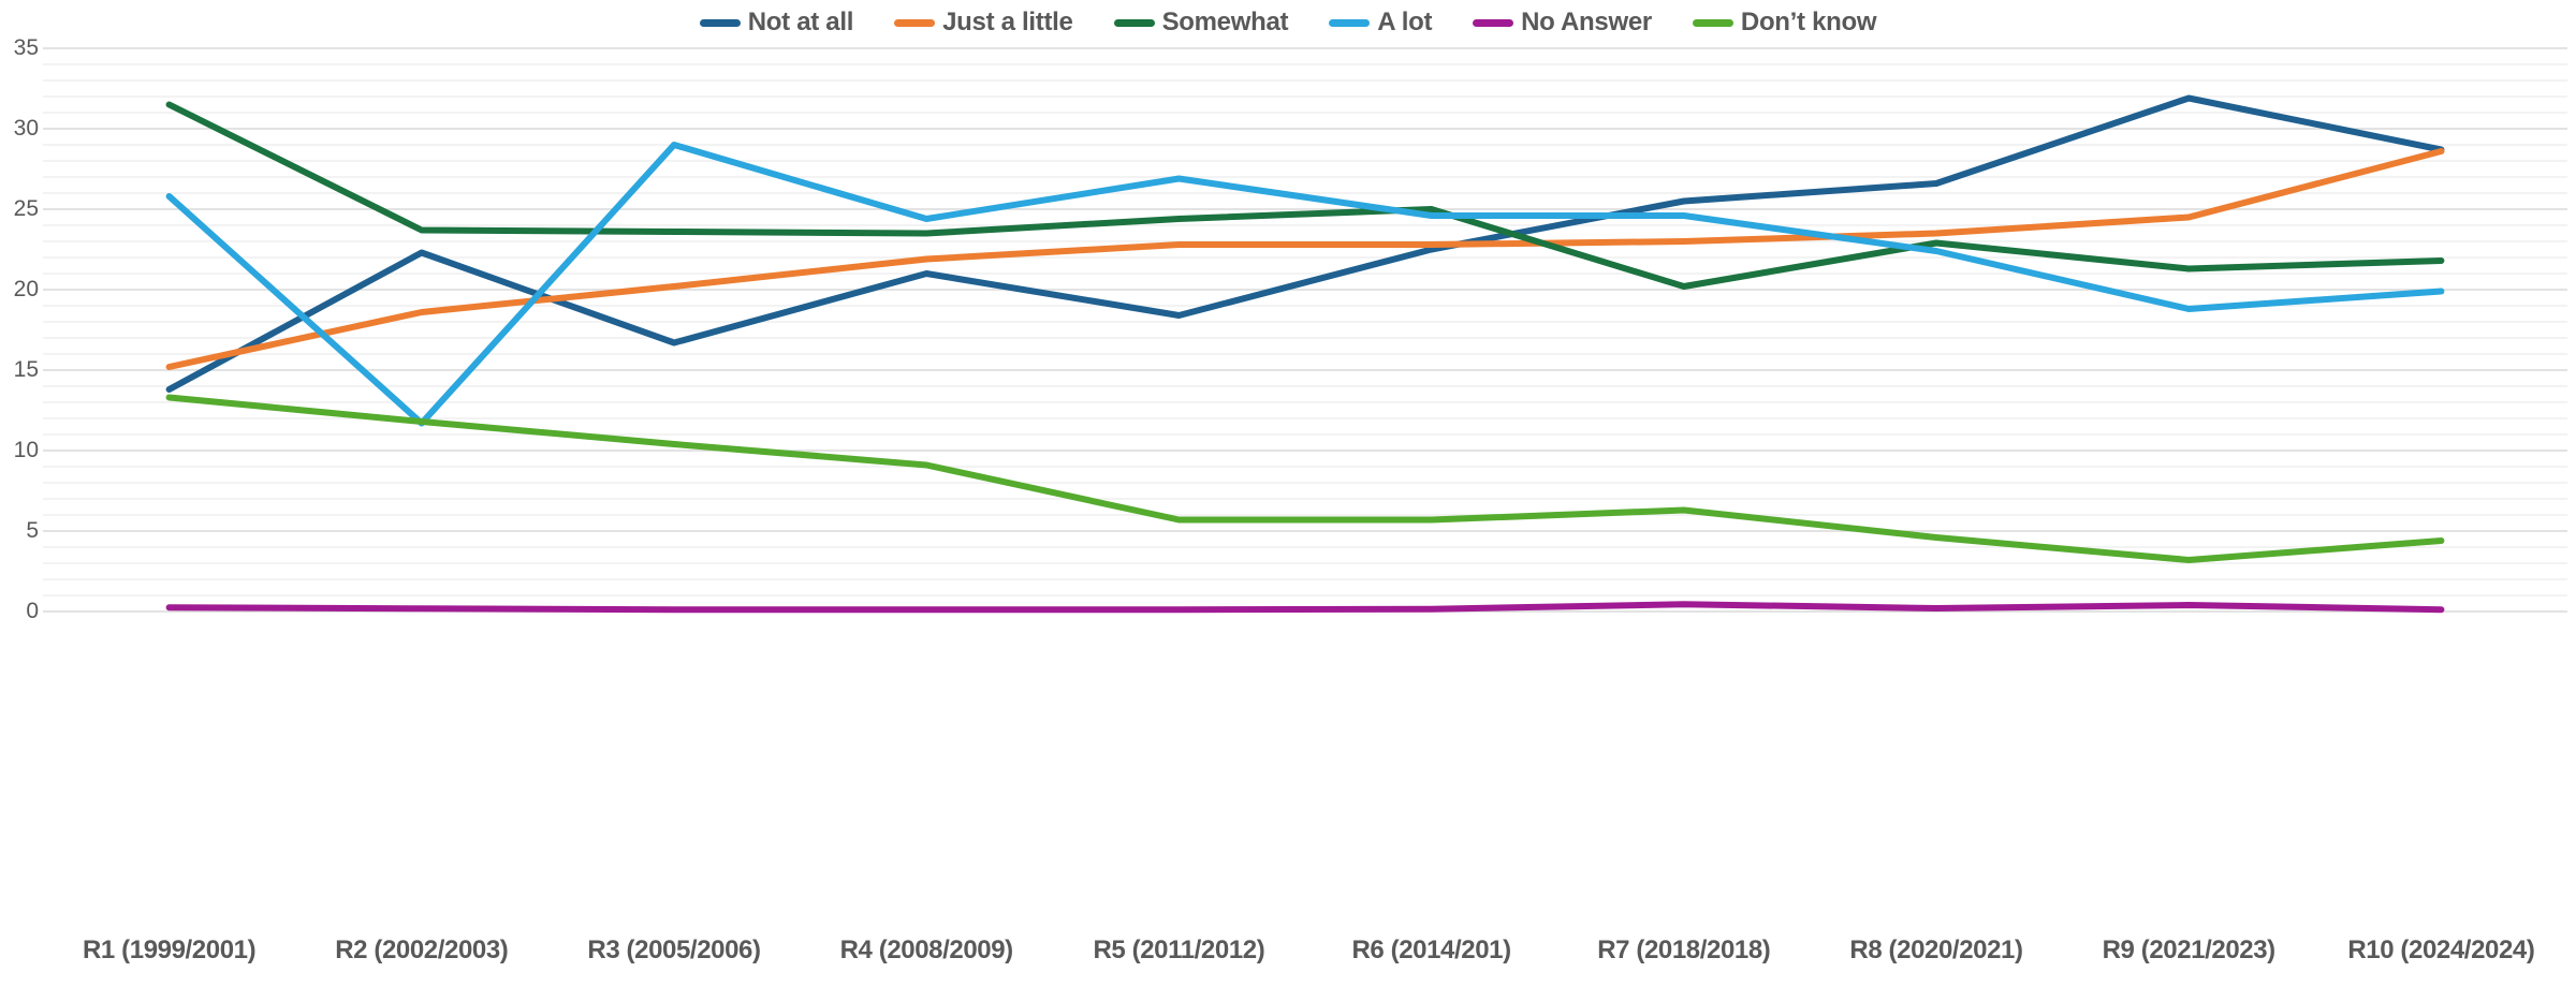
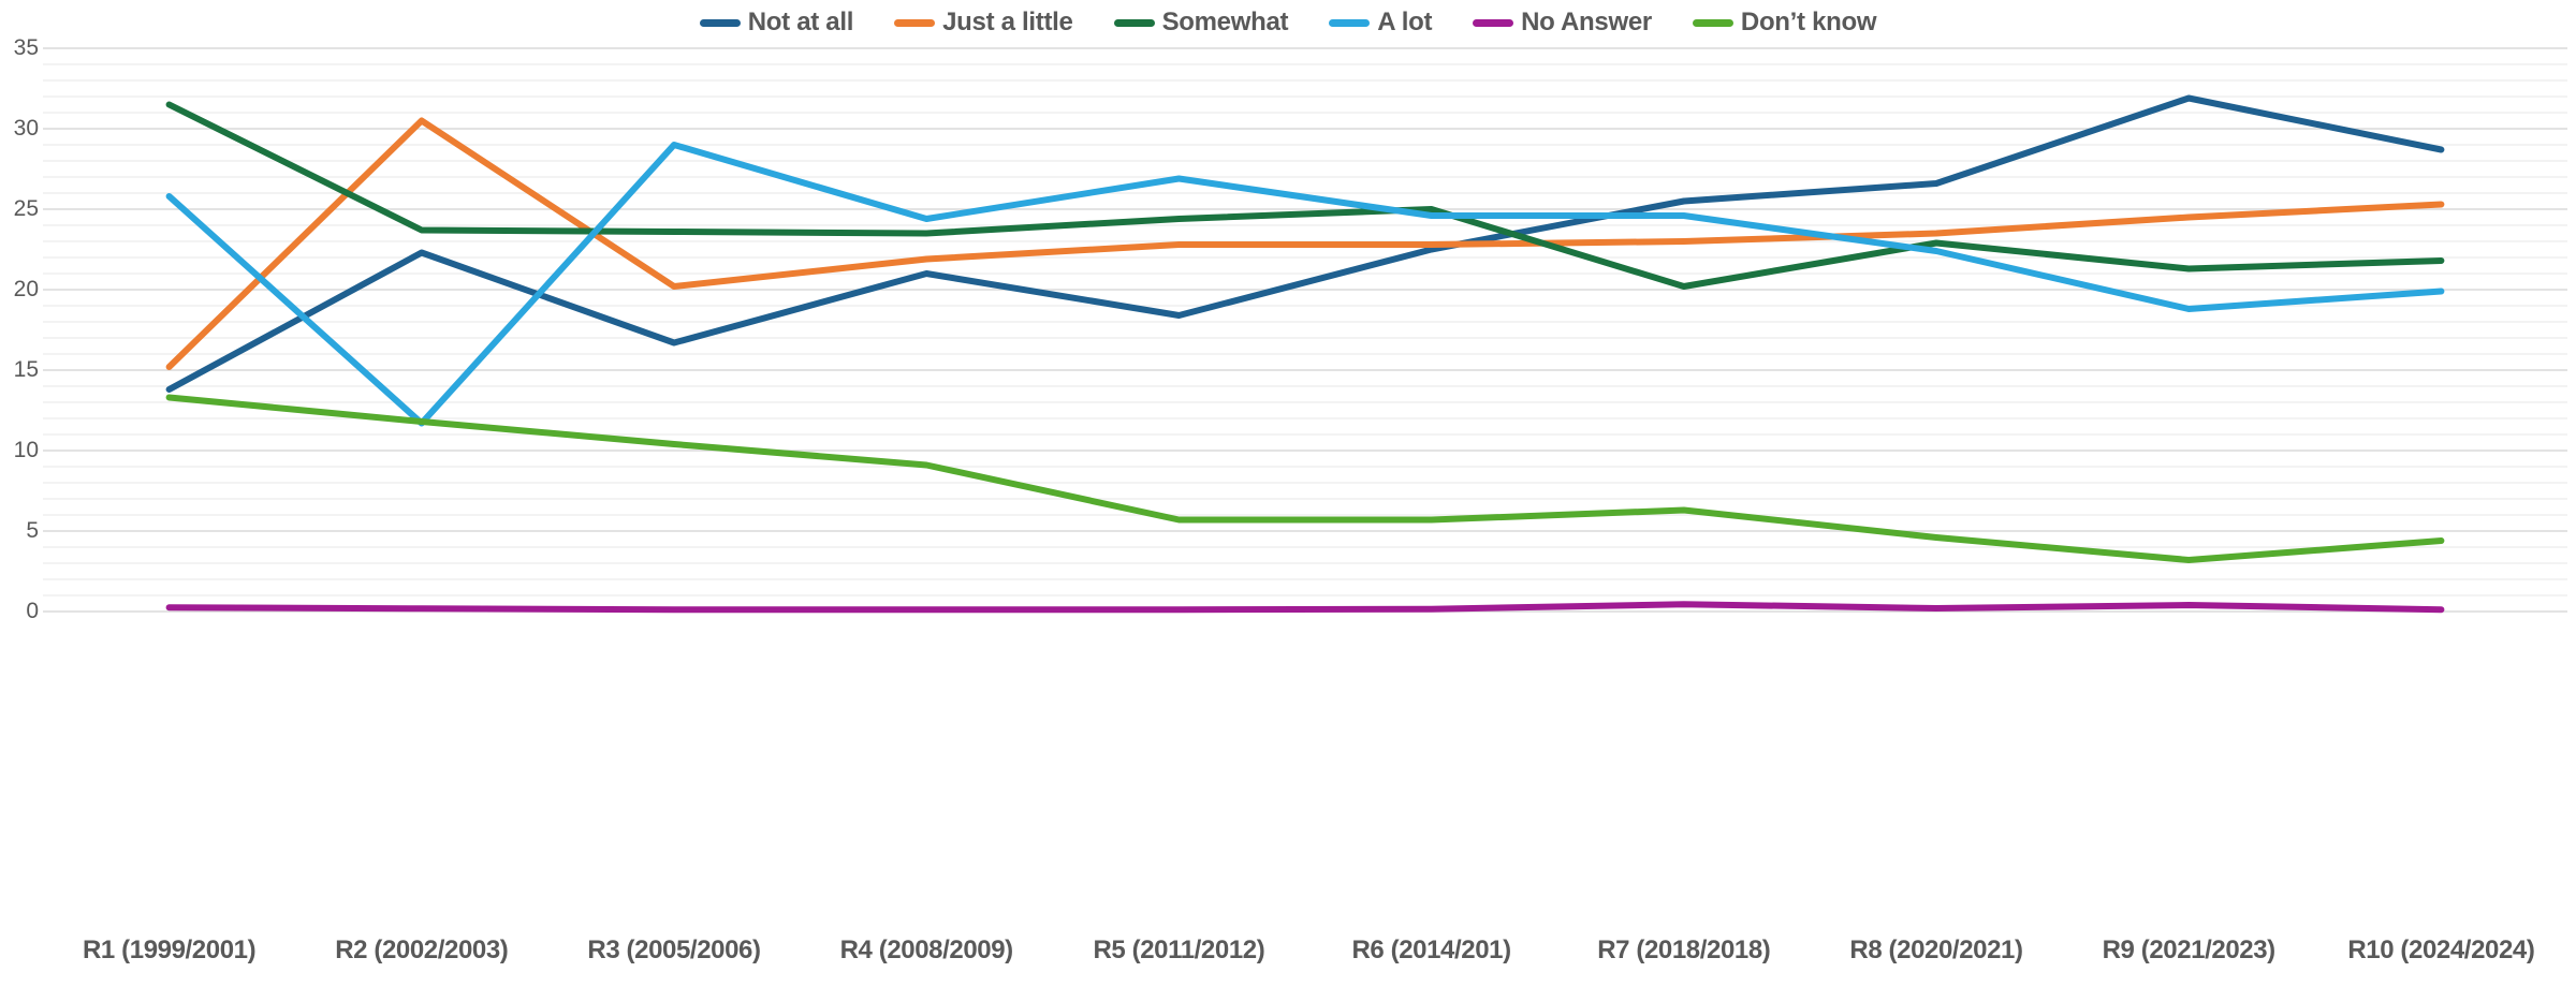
Just a little/R2 (2002/2003): 18.6 -> 30.5
Just a little/R10 (2024/2024): 28.6 -> 25.3
